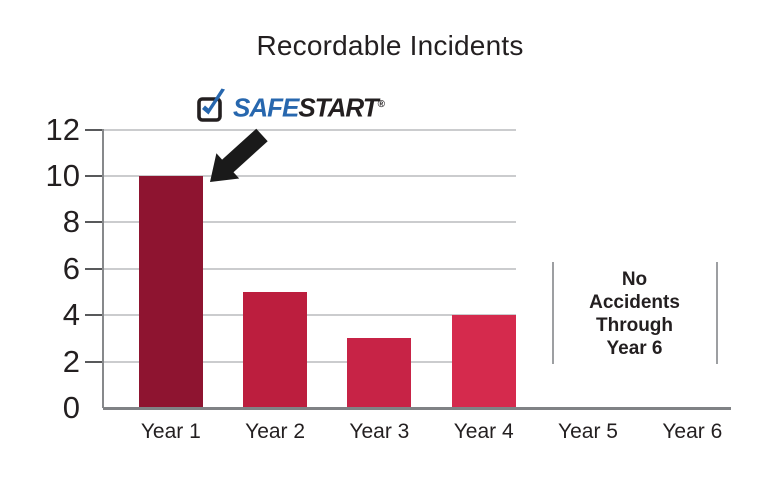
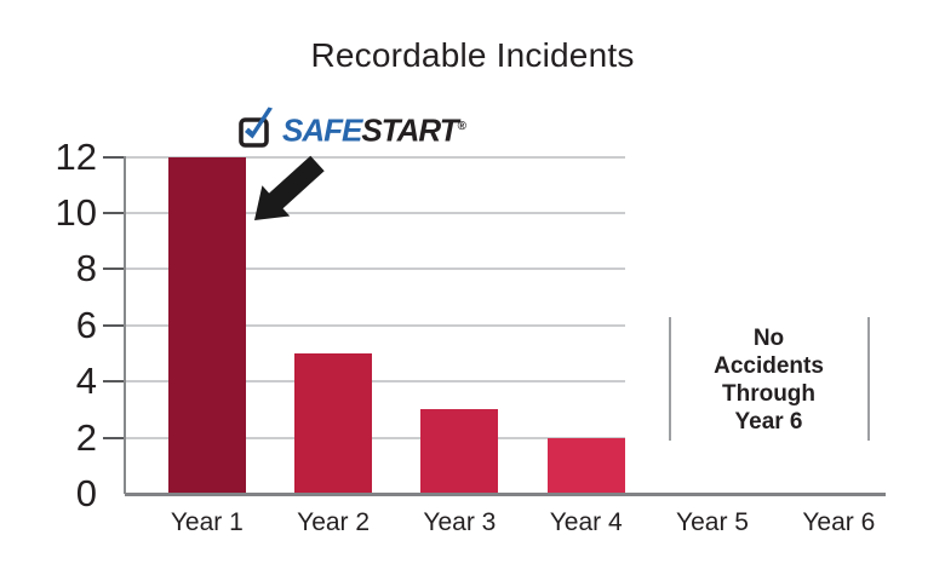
Year 1: 10 -> 12
Year 4: 4 -> 2
